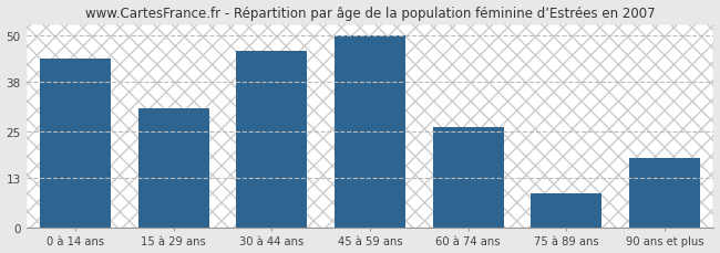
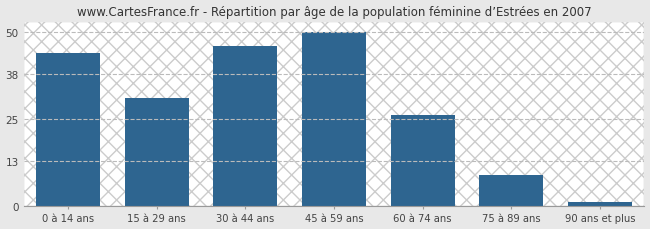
90 ans et plus: 18 -> 1
